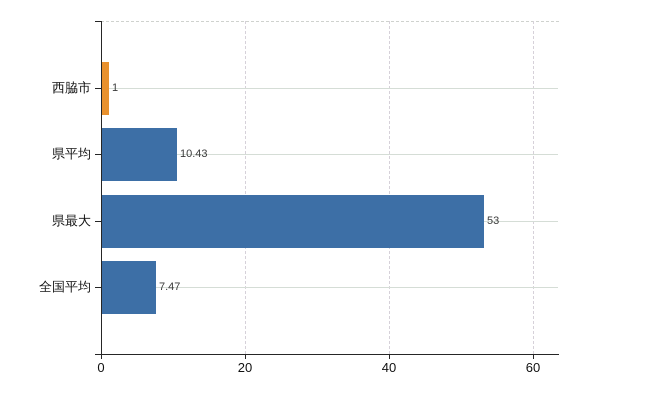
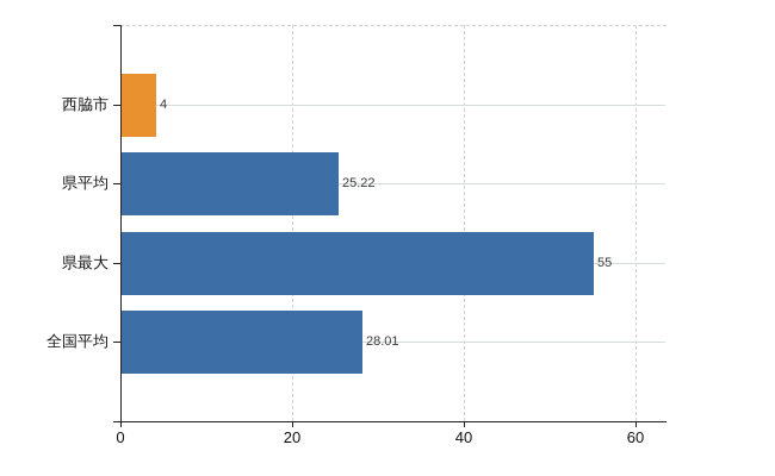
西脇市: 1 -> 4
県平均: 10.43 -> 25.22
県最大: 53 -> 55
全国平均: 7.47 -> 28.01
